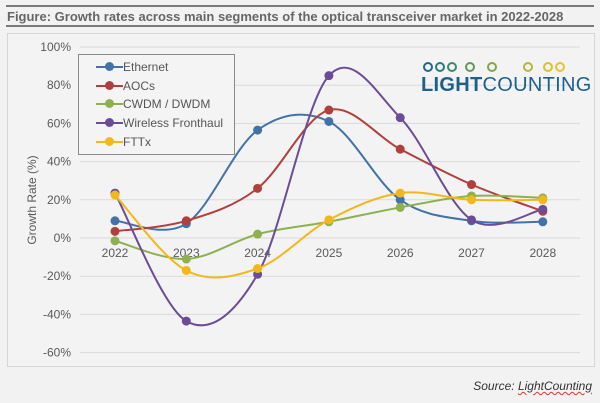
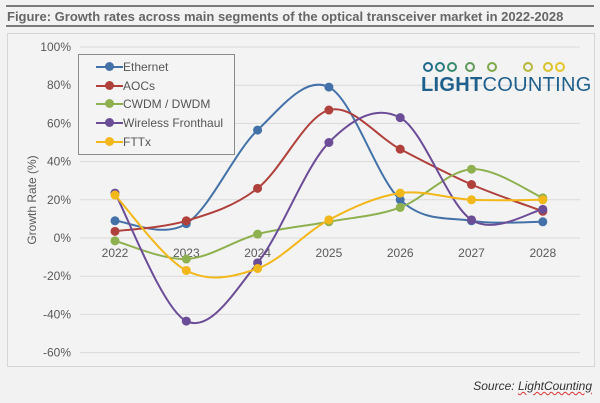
Wireless Fronthaul/2024: -19% -> -13%
Ethernet/2025: 61% -> 79%
Wireless Fronthaul/2025: 85% -> 50%
CWDM / DWDM/2027: 22% -> 36%
